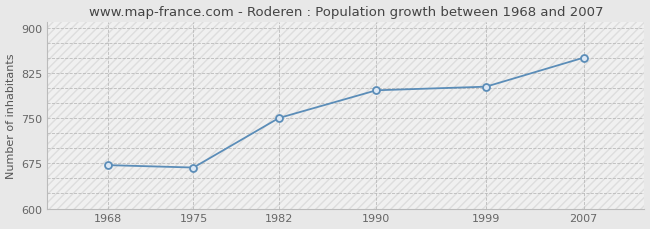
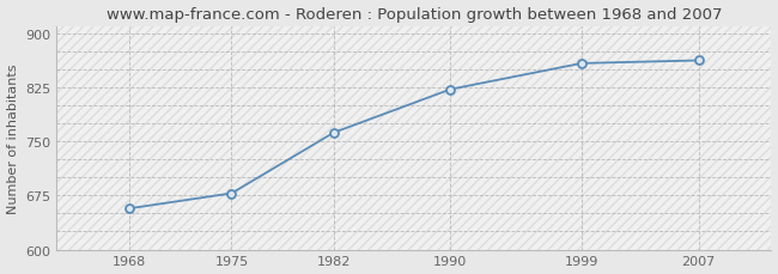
1968: 672 -> 657
1975: 668 -> 678
1982: 750 -> 762
1990: 796 -> 822
1999: 802 -> 858
2007: 850 -> 862
